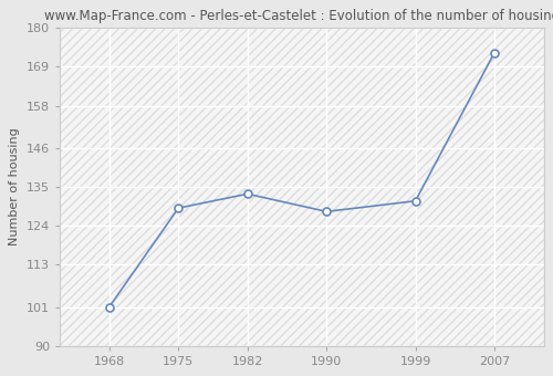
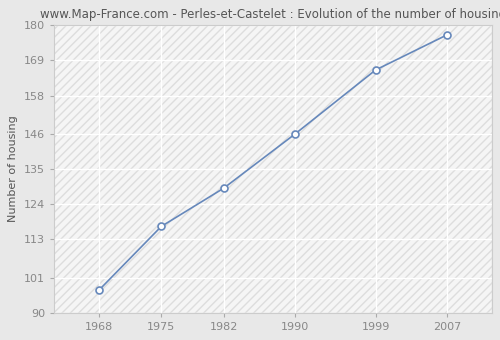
1968: 101 -> 97
1975: 129 -> 117
1982: 133 -> 129
1990: 128 -> 146
1999: 131 -> 166
2007: 173 -> 177
